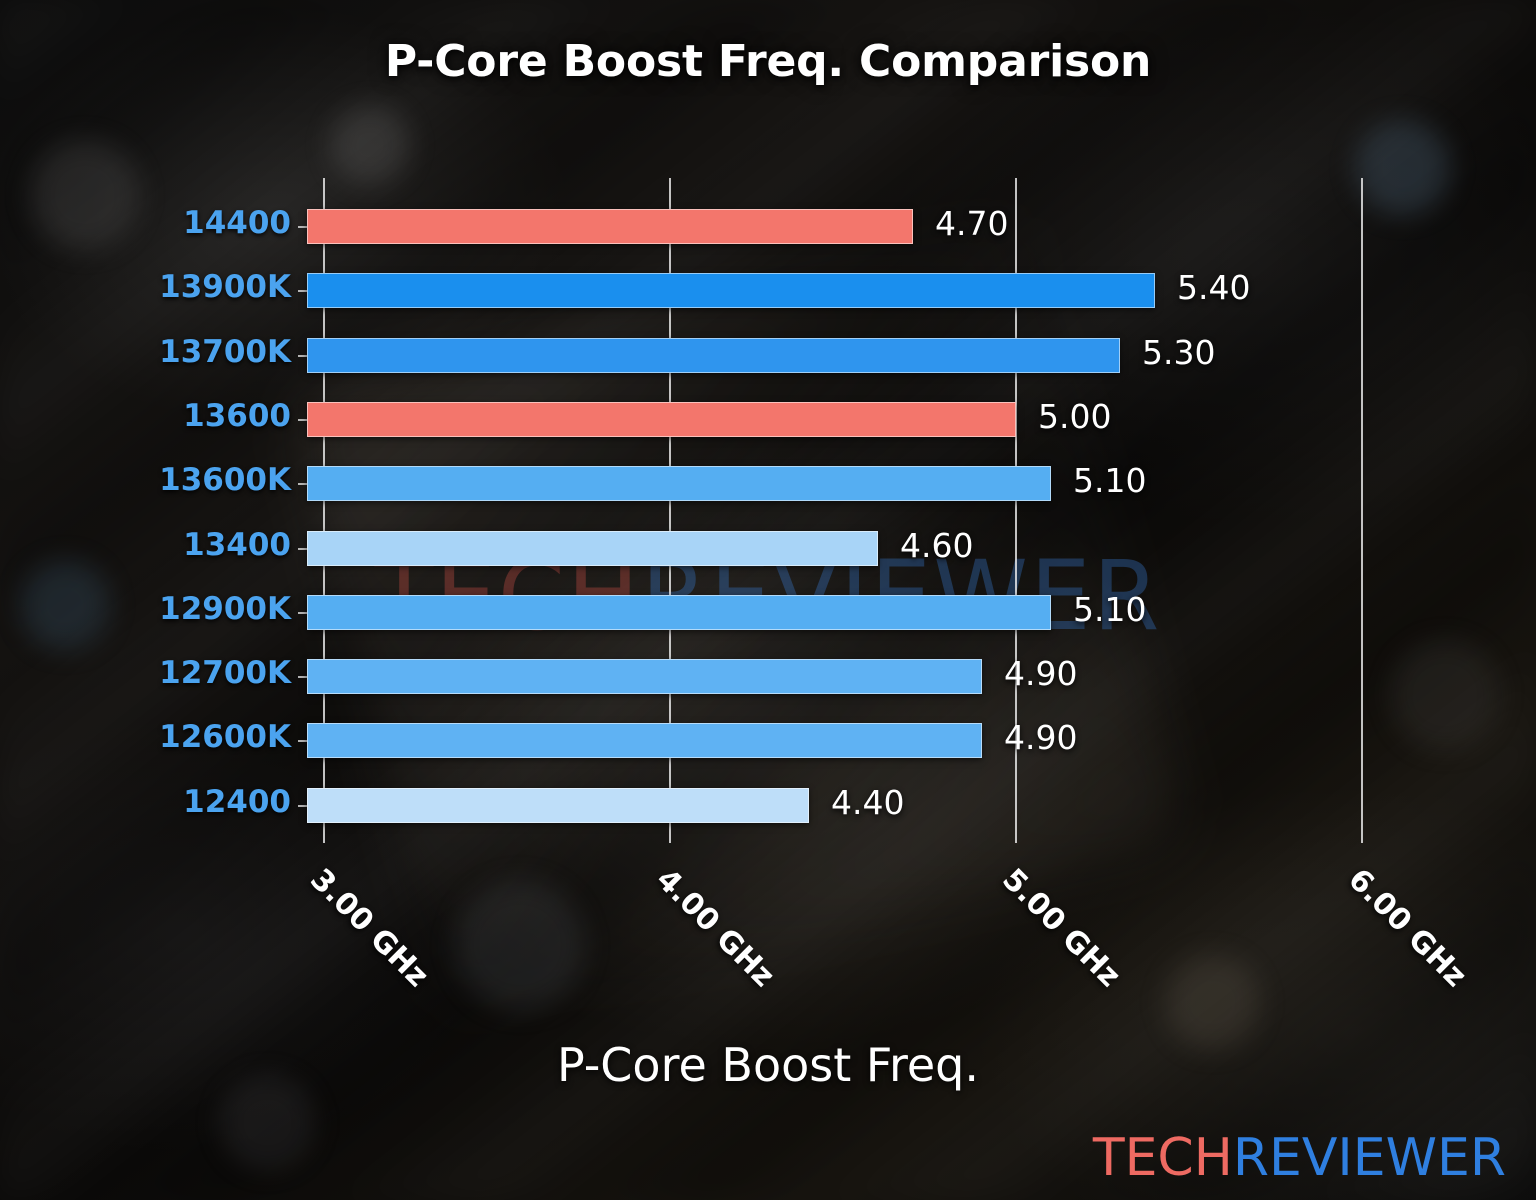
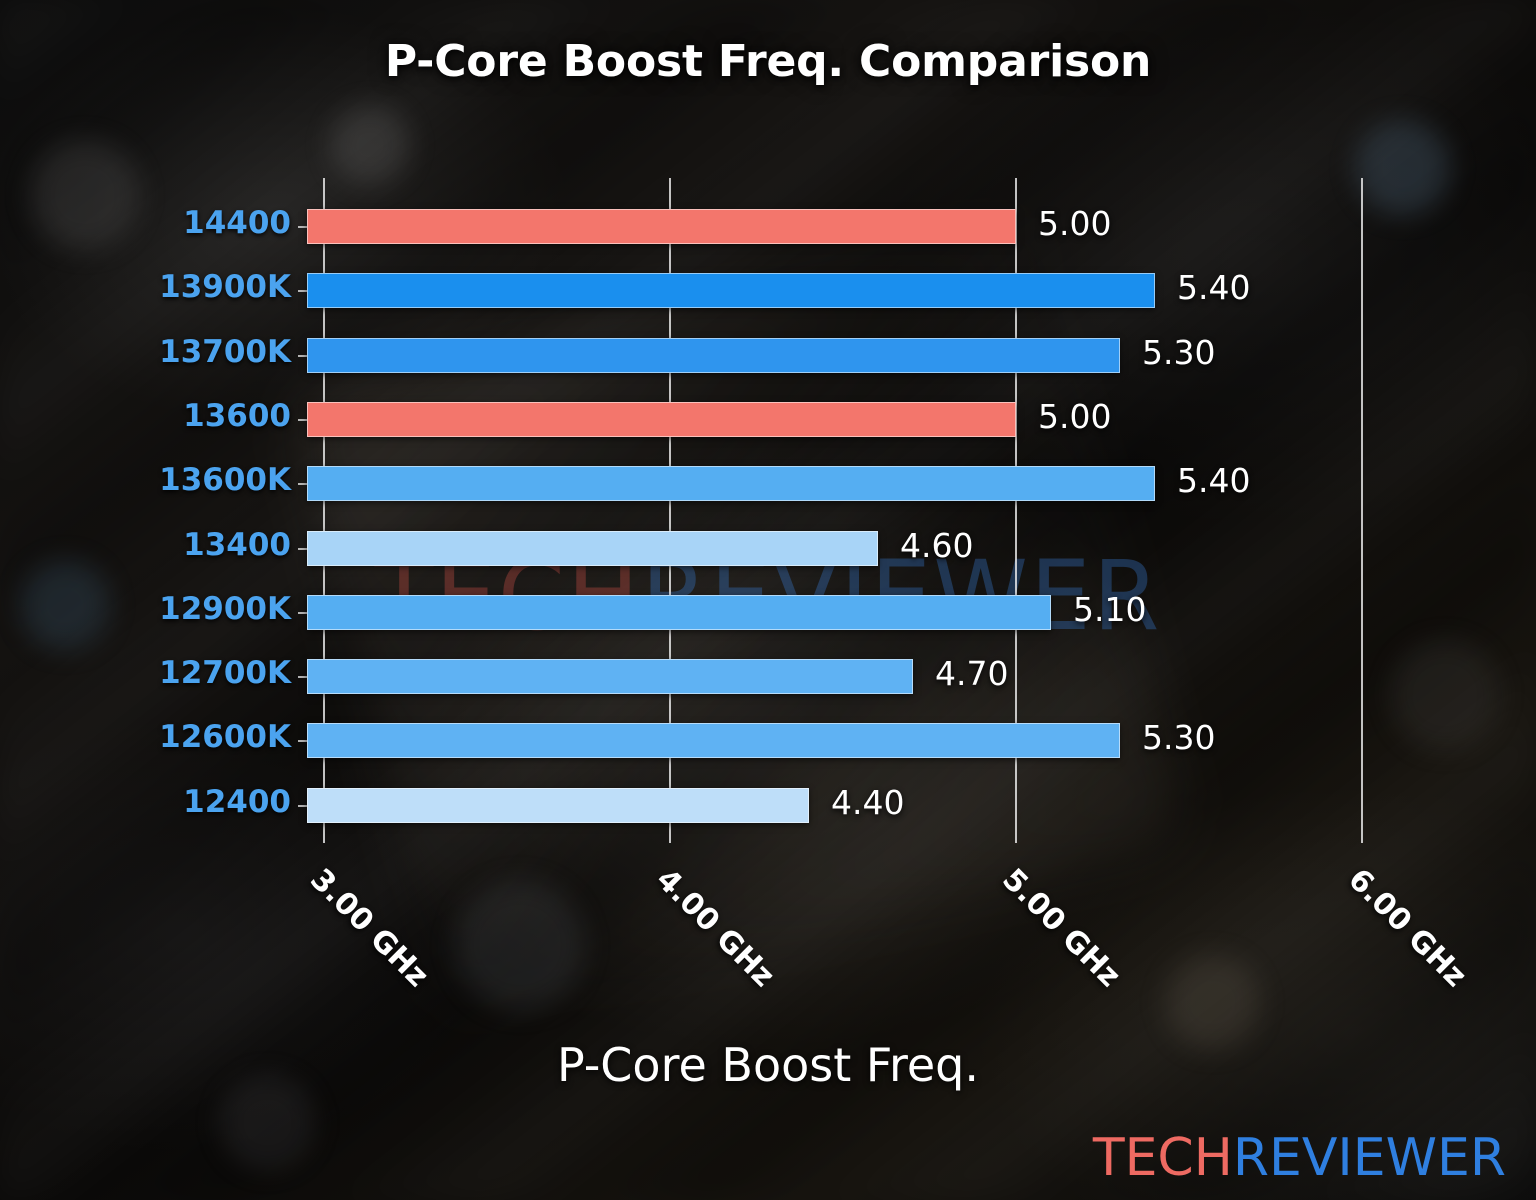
14400: 4.70 -> 5.00
13600K: 5.10 -> 5.40
12700K: 4.90 -> 4.70
12600K: 4.90 -> 5.30
